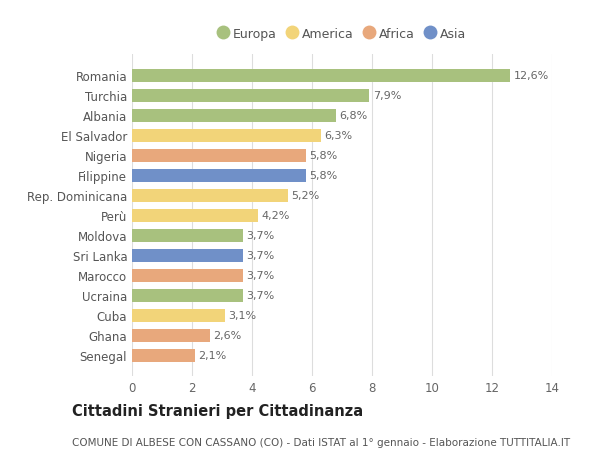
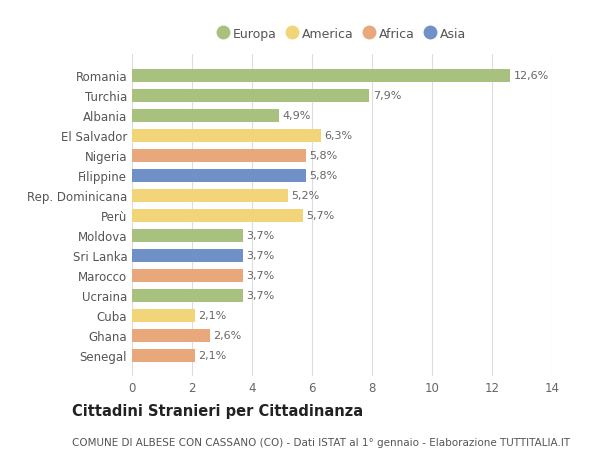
Albania: 6,8% -> 4,9%
Perù: 4,2% -> 5,7%
Cuba: 3,1% -> 2,1%
